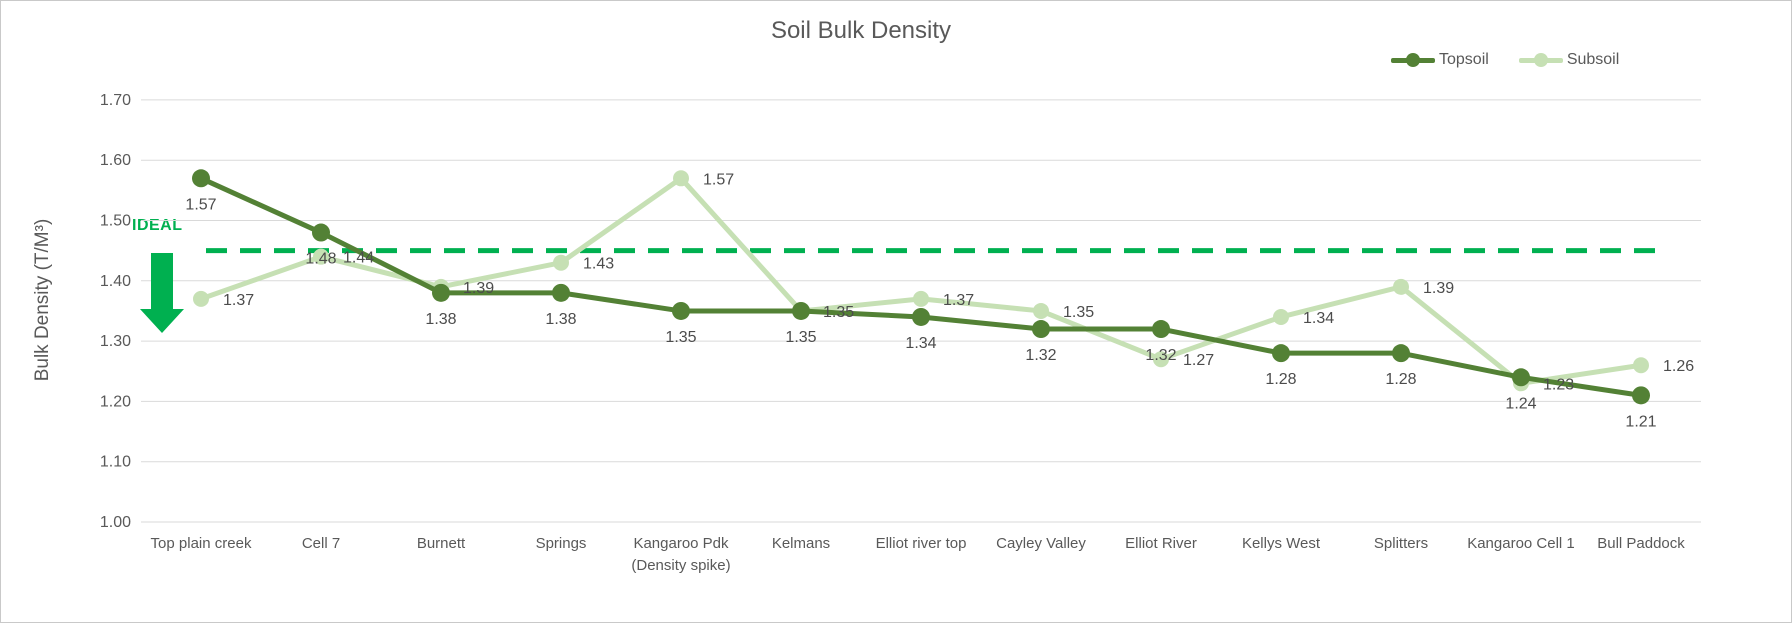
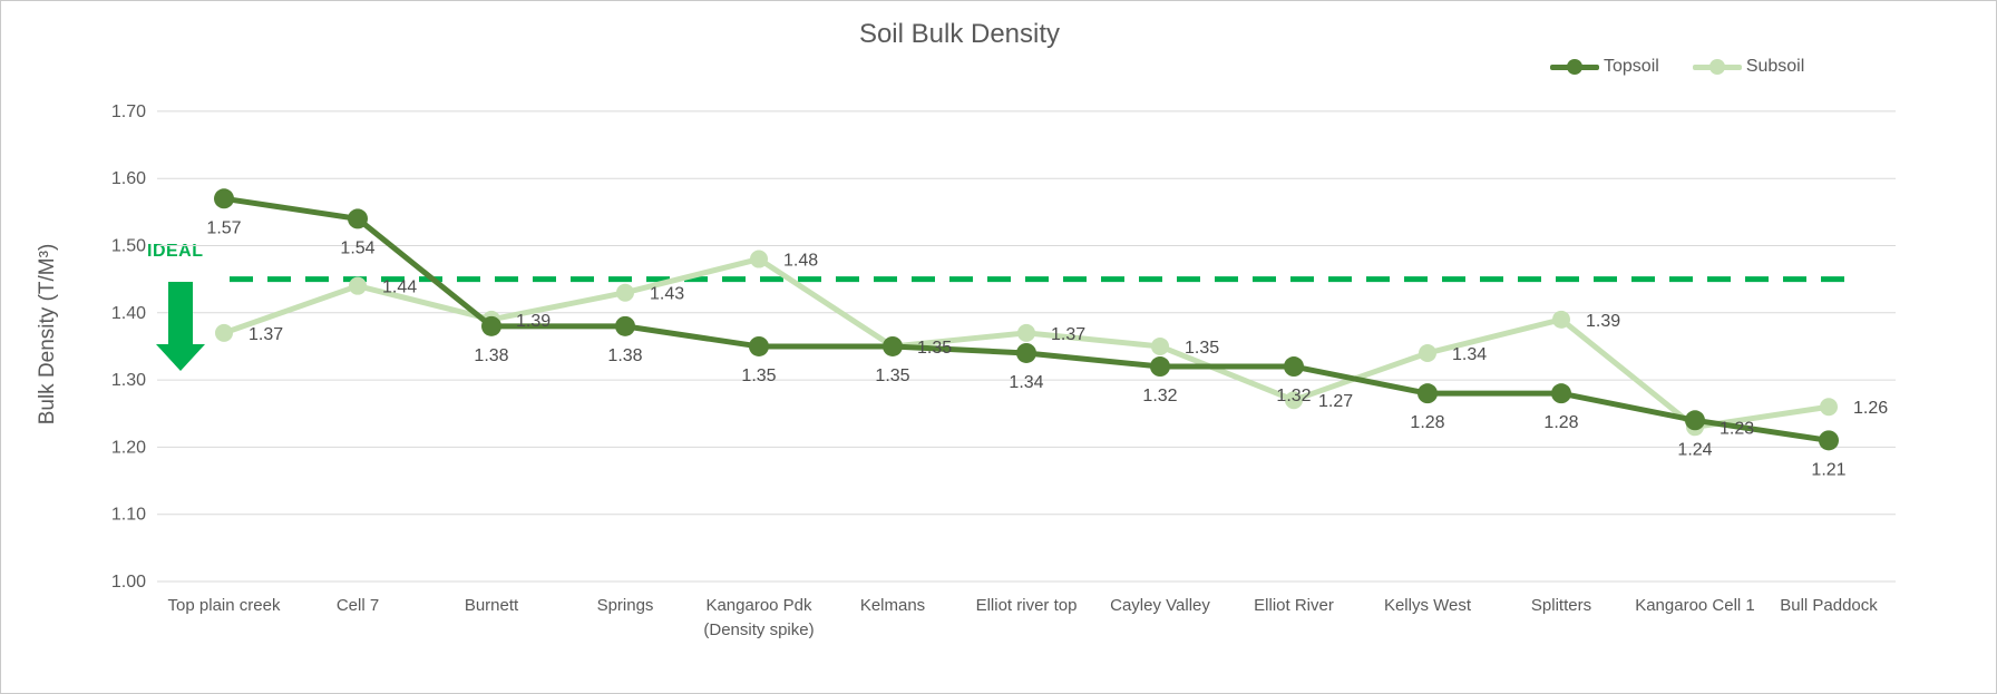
Topsoil/Cell 7: 1.48 -> 1.54
Subsoil/Kangaroo Pdk (Density spike): 1.57 -> 1.48
